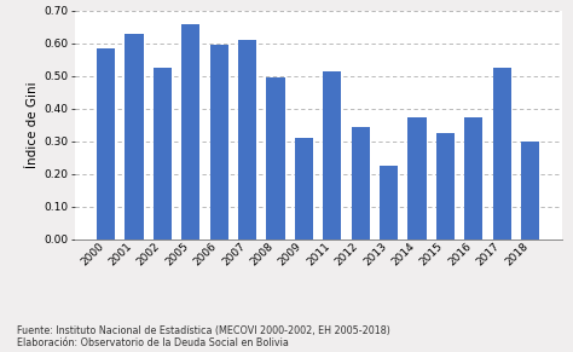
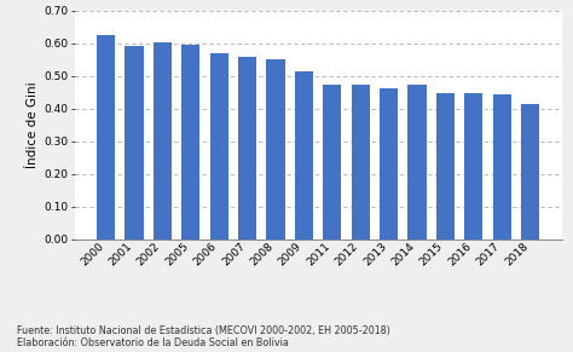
2000: 0.585 -> 0.627
2001: 0.630 -> 0.592
2002: 0.525 -> 0.604
2005: 0.660 -> 0.596
2006: 0.595 -> 0.572
2007: 0.610 -> 0.558
2008: 0.495 -> 0.552
2009: 0.310 -> 0.514
2011: 0.515 -> 0.474
2012: 0.345 -> 0.474
2013: 0.225 -> 0.463
2014: 0.375 -> 0.473
2015: 0.325 -> 0.449
2016: 0.375 -> 0.449
2017: 0.525 -> 0.443
2018: 0.300 -> 0.416
